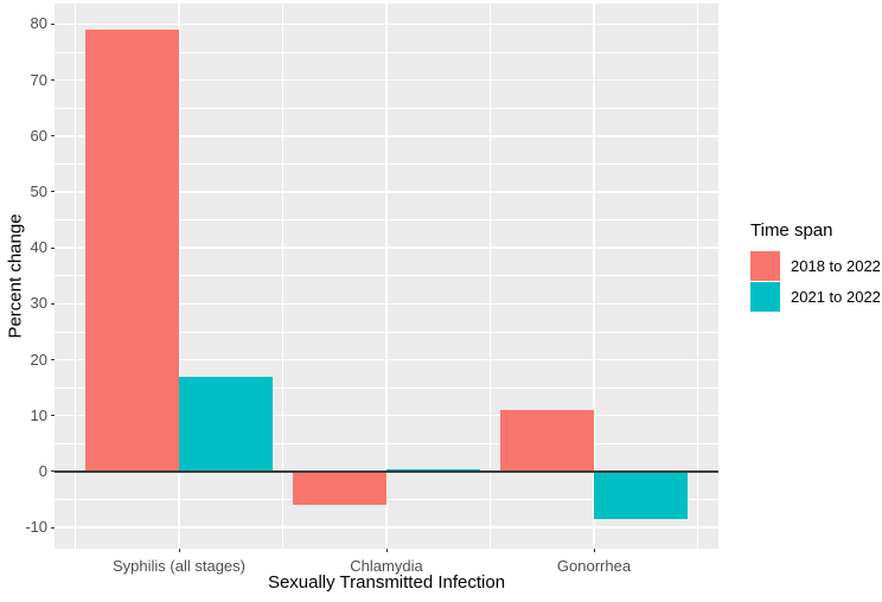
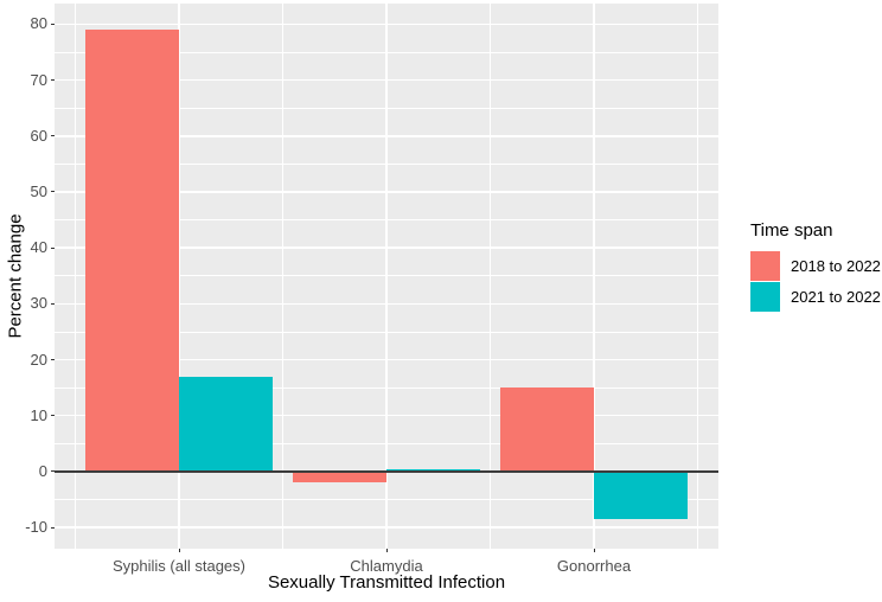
2018 to 2022/Chlamydia: -6 -> -2
2018 to 2022/Gonorrhea: 11 -> 15
